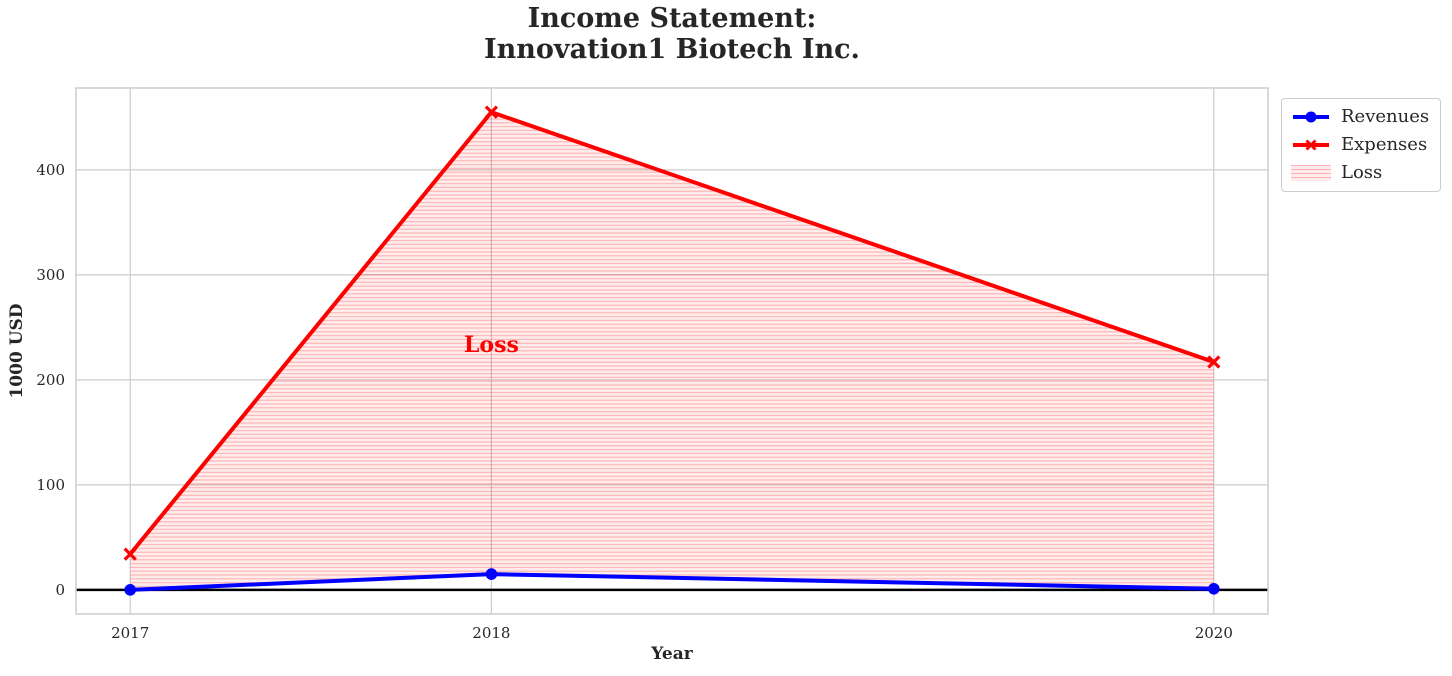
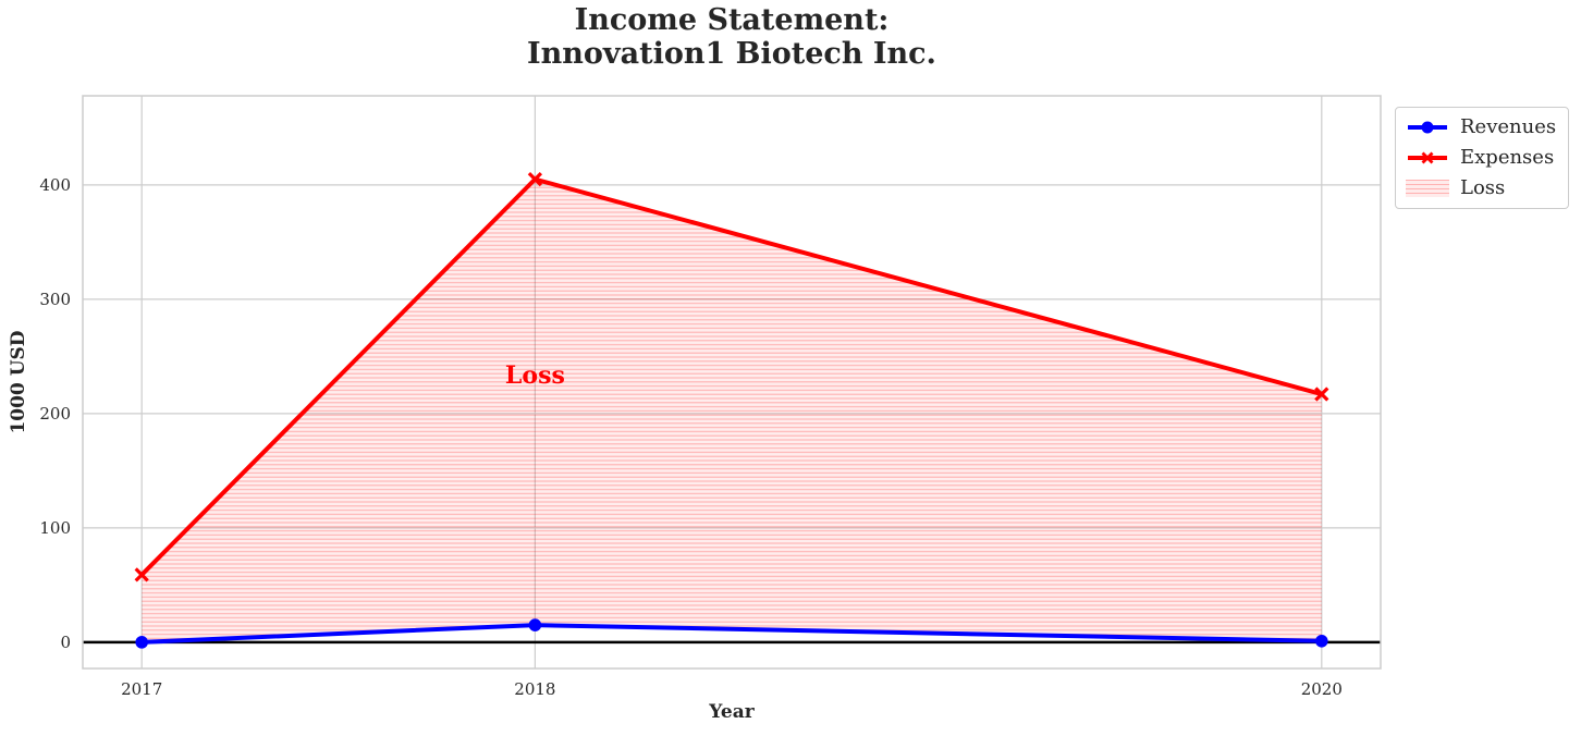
Expenses/2017: 34 -> 59
Expenses/2018: 455 -> 405
